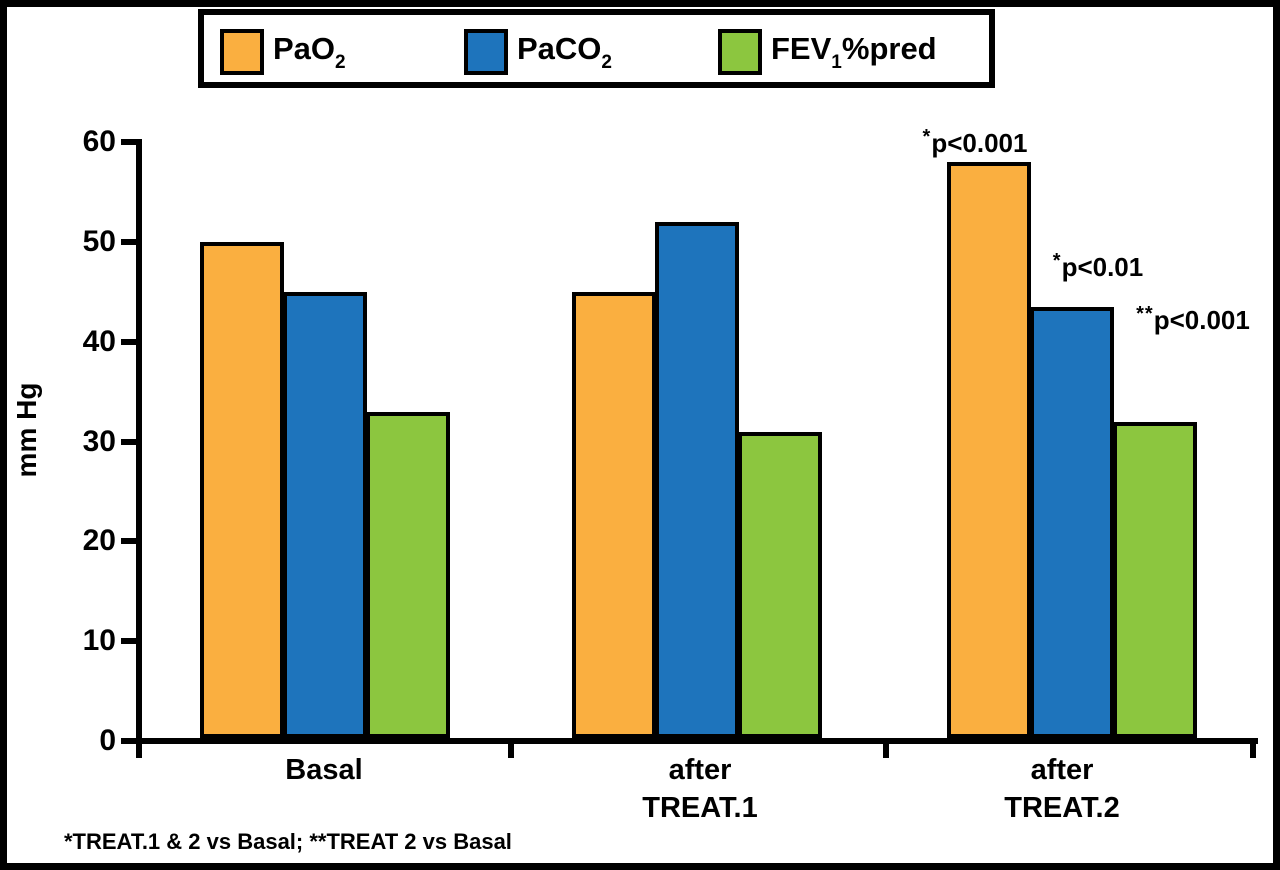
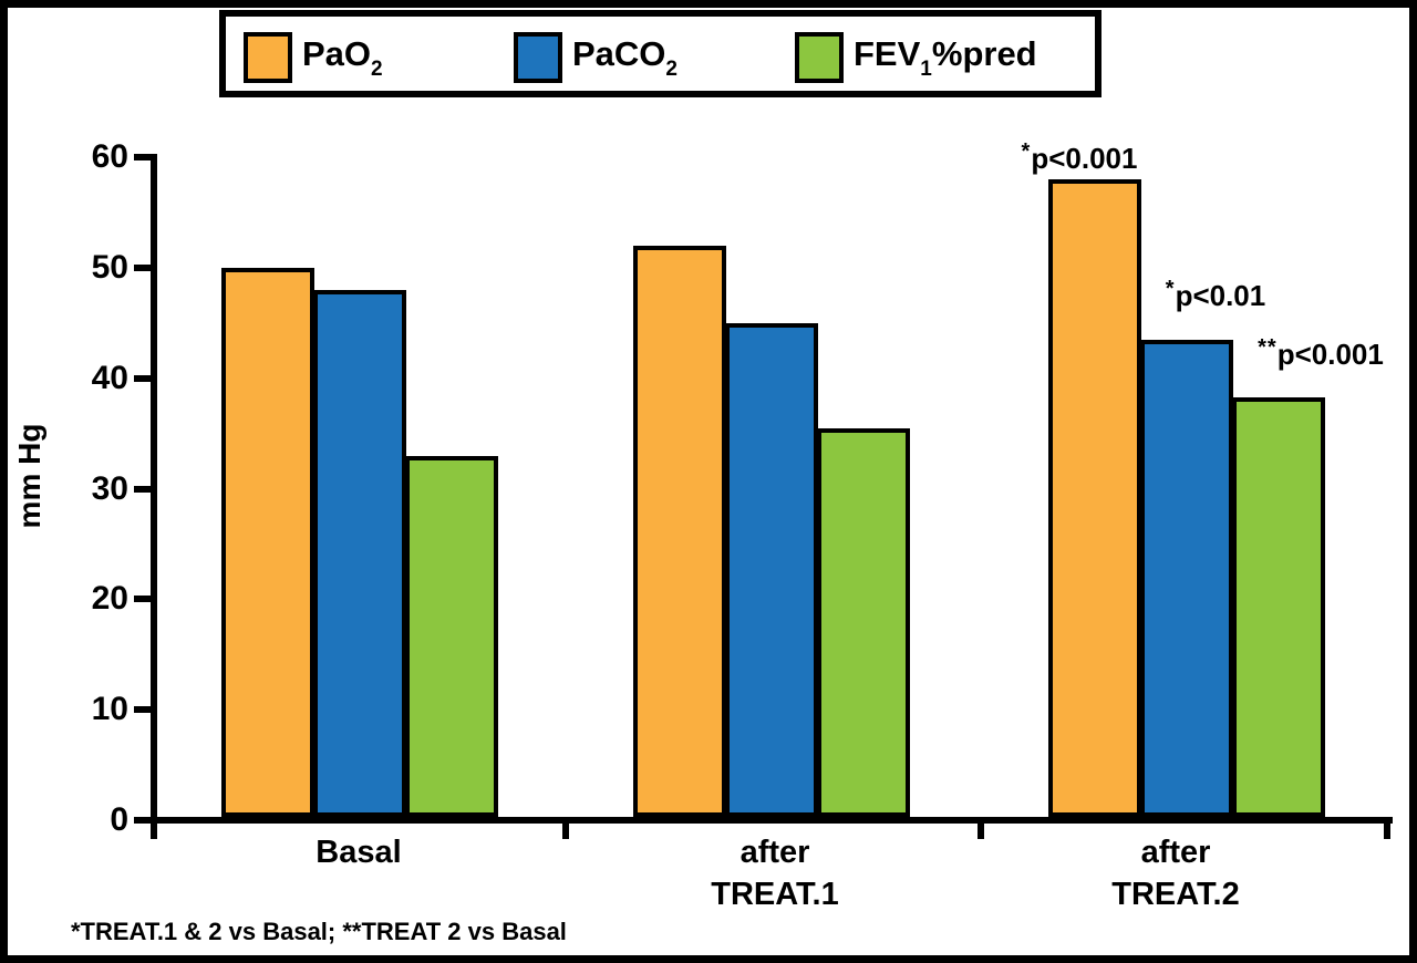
PaCO2/Basal: 45 -> 48
PaO2/after TREAT.1: 45 -> 52
PaCO2/after TREAT.1: 52 -> 45
FEV1%pred/after TREAT.1: 31 -> 36
FEV1%pred/after TREAT.2: 32 -> 38
